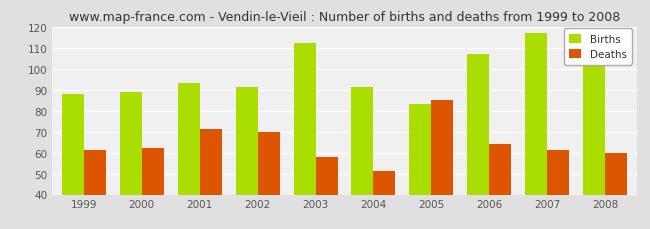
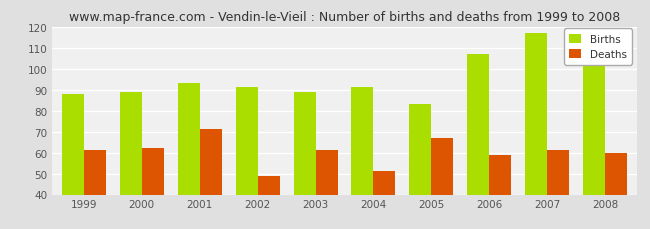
Deaths/2002: 70 -> 49
Births/2003: 112 -> 89
Deaths/2003: 58 -> 61
Deaths/2005: 85 -> 67
Deaths/2006: 64 -> 59
